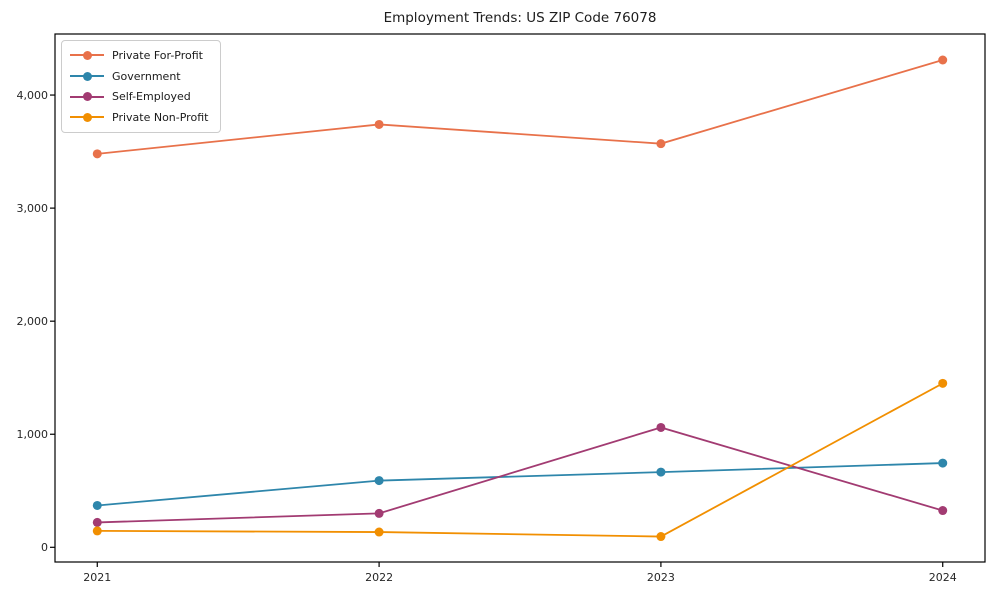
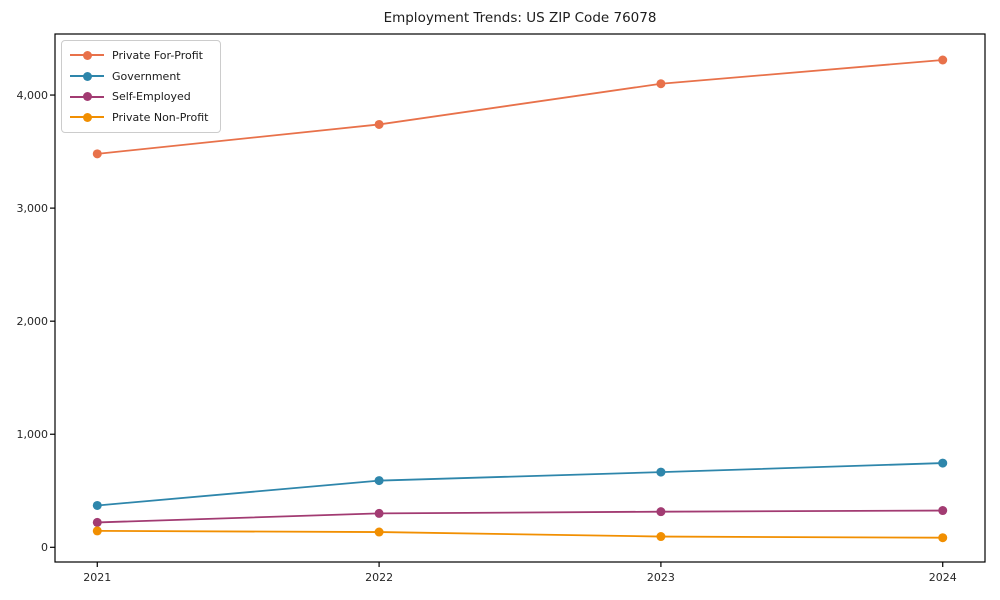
Private For-Profit/2023: 3570 -> 4100
Self-Employed/2023: 1060 -> 320
Private Non-Profit/2024: 1450 -> 80
